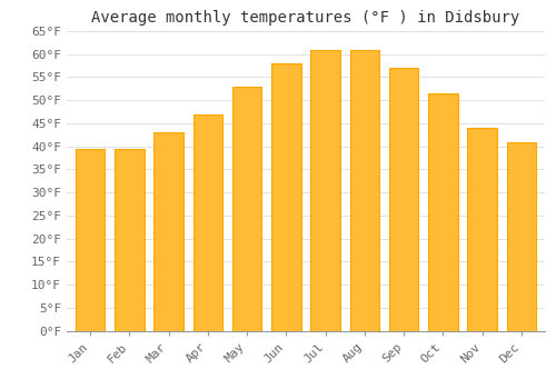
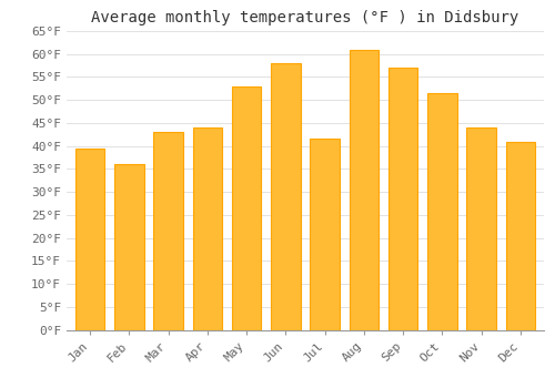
Feb: 39.5°F -> 36.0°F
Apr: 47.0°F -> 44.0°F
Jul: 61.0°F -> 41.5°F
